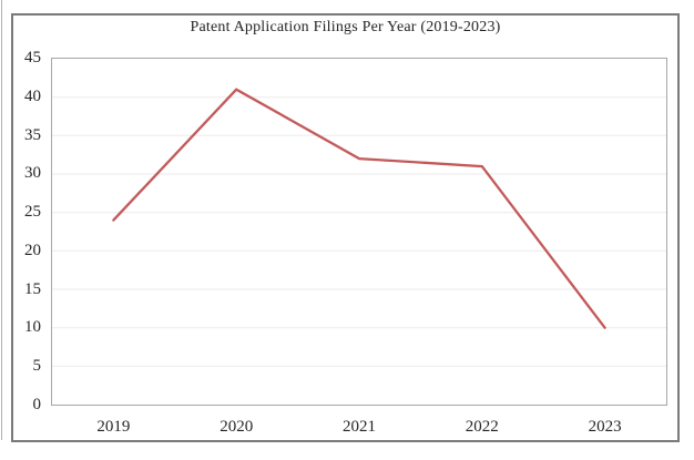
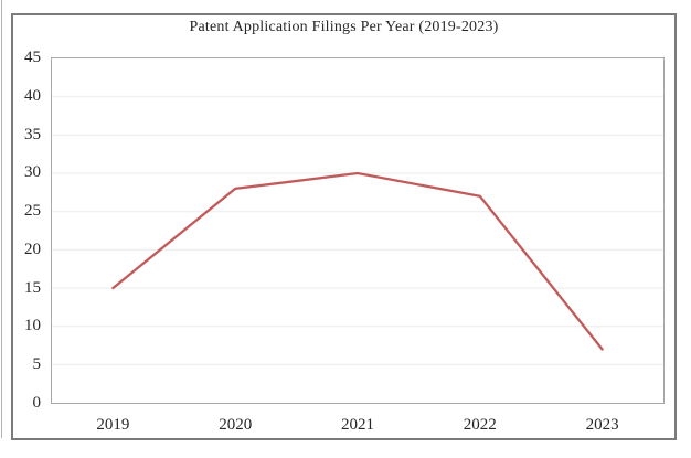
2019: 24 -> 15
2020: 41 -> 28
2021: 32 -> 30
2022: 31 -> 27
2023: 10 -> 7
